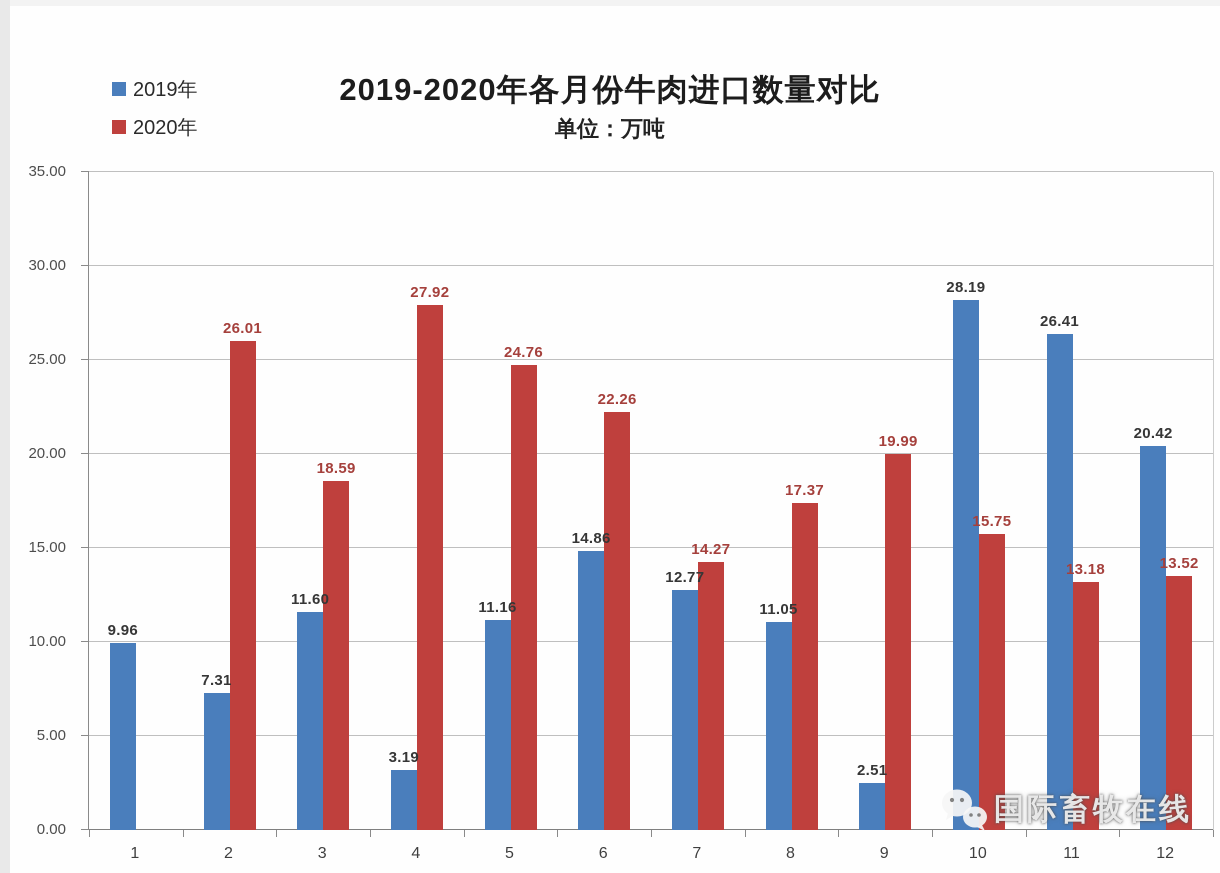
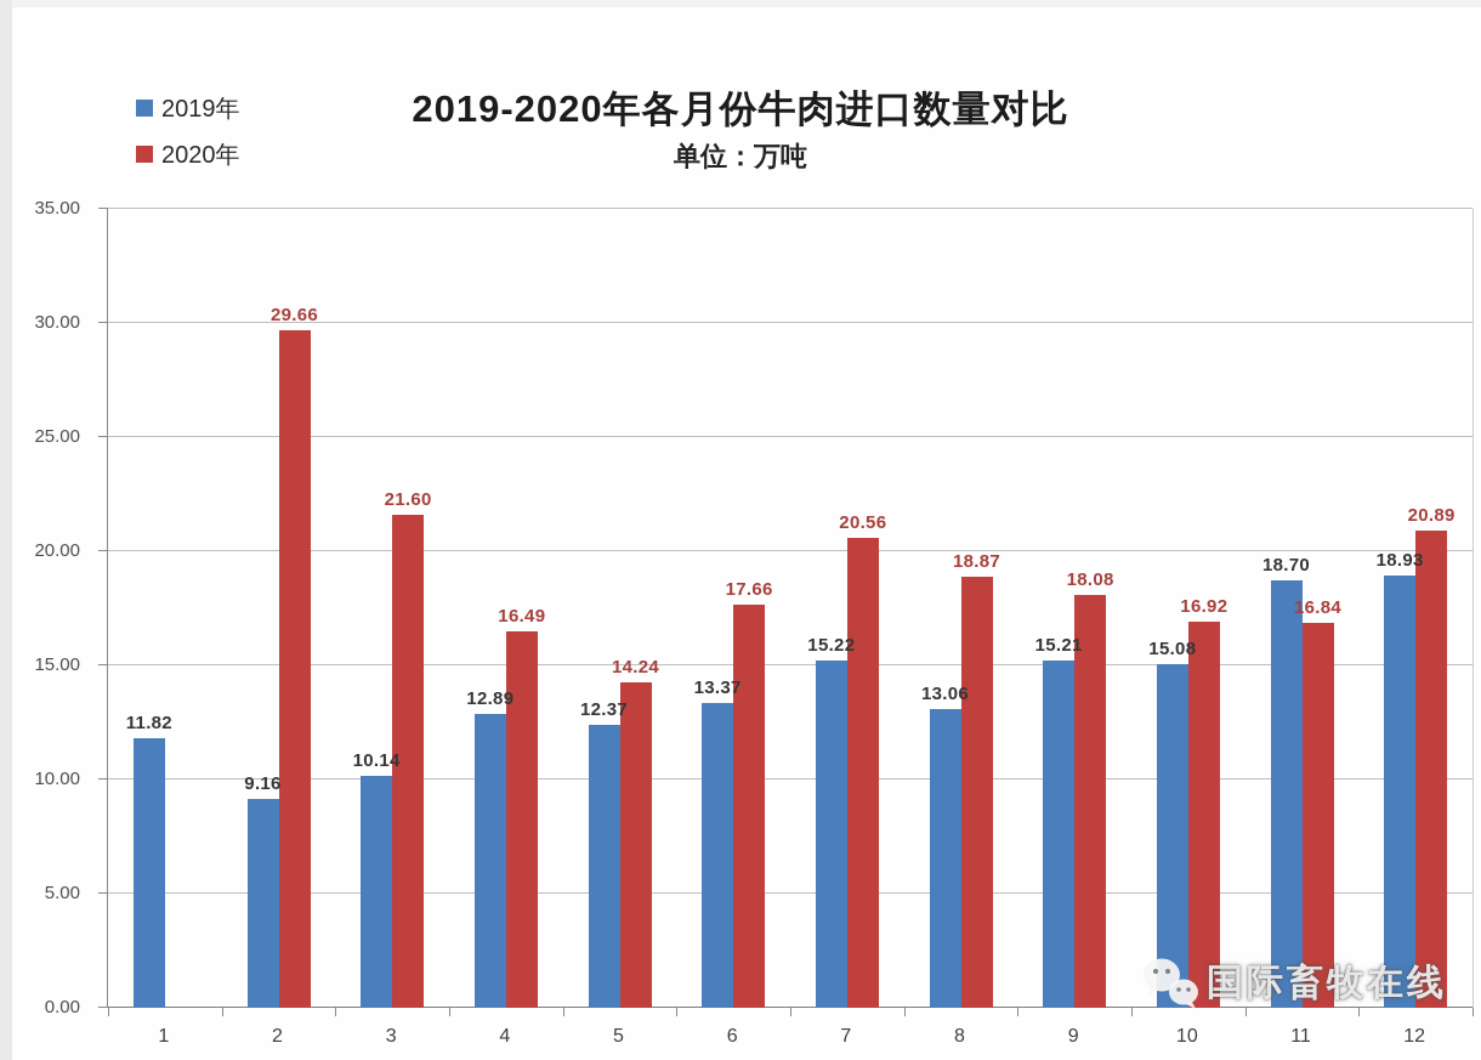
2019年/1: 9.96 -> 11.82
2019年/2: 7.31 -> 9.16
2020年/2: 26.01 -> 29.66
2019年/3: 11.60 -> 10.14
2020年/3: 18.59 -> 21.60
2019年/4: 3.19 -> 12.89
2020年/4: 27.92 -> 16.49
2019年/5: 11.16 -> 12.37
2020年/5: 24.76 -> 14.24
2019年/6: 14.86 -> 13.37
2020年/6: 22.26 -> 17.66
2019年/7: 12.77 -> 15.22
2020年/7: 14.27 -> 20.56
2019年/8: 11.05 -> 13.06
2020年/8: 17.37 -> 18.87
2019年/9: 2.51 -> 15.21
2020年/9: 19.99 -> 18.08
2019年/10: 28.19 -> 15.08
2020年/10: 15.75 -> 16.92
2019年/11: 26.41 -> 18.70
2020年/11: 13.18 -> 16.84
2019年/12: 20.42 -> 18.93
2020年/12: 13.52 -> 20.89
